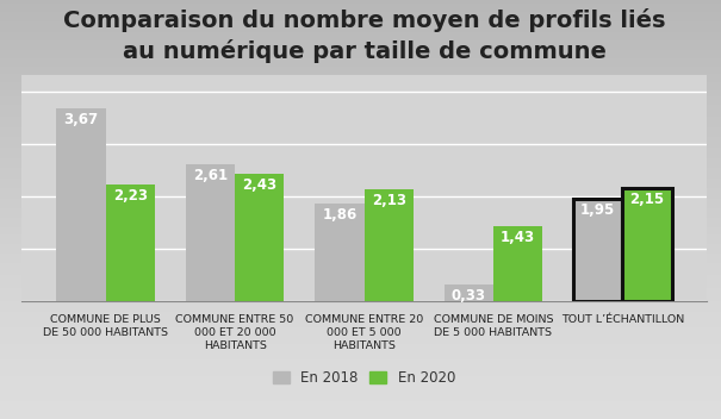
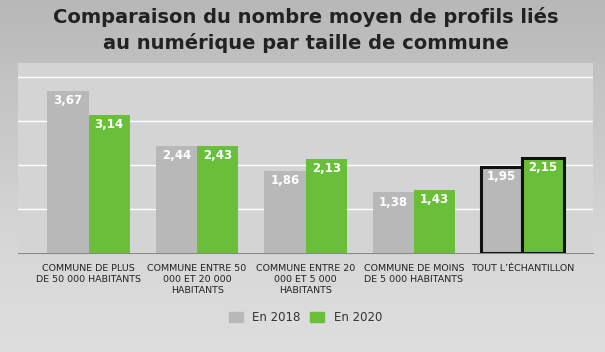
En 2020/COMMUNE DE PLUS DE 50 000 HABITANTS: 2,23 -> 3,14
En 2018/COMMUNE ENTRE 50 000 ET 20 000 HABITANTS: 2,61 -> 2,44
En 2018/COMMUNE DE MOINS DE 5 000 HABITANTS: 0,33 -> 1,38
